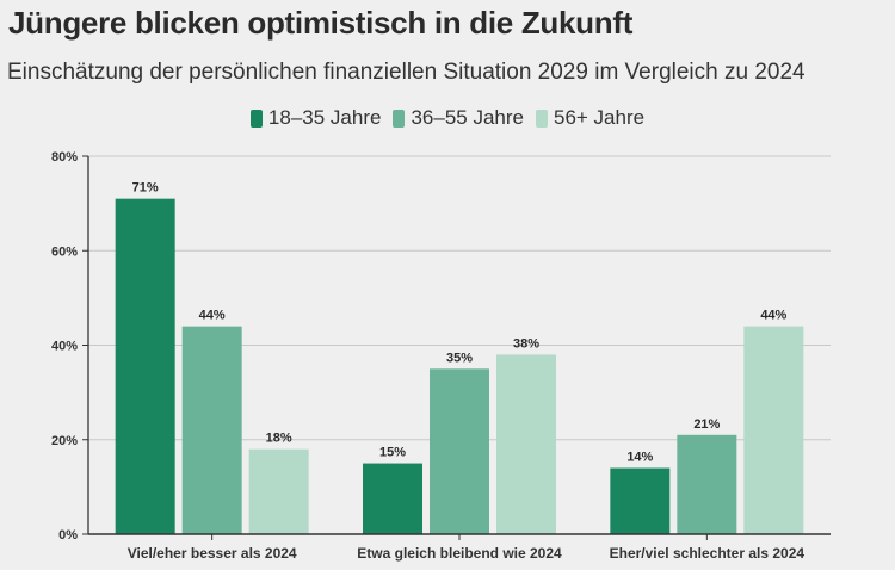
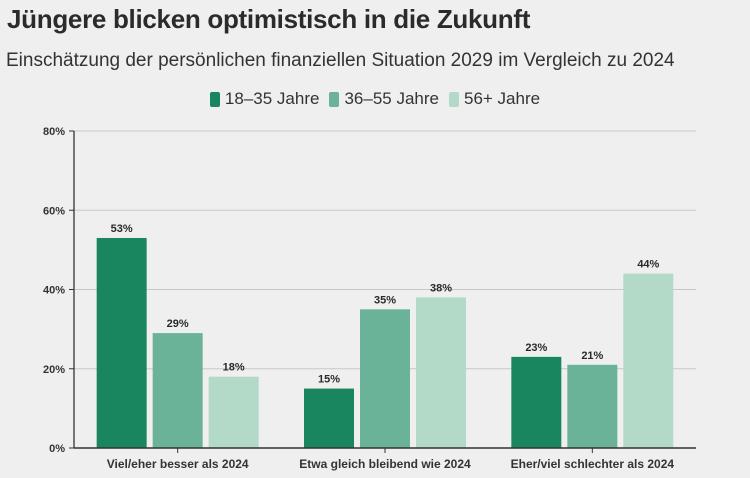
18–35 Jahre/Viel/eher besser als 2024: 71% -> 53%
36–55 Jahre/Viel/eher besser als 2024: 44% -> 29%
18–35 Jahre/Eher/viel schlechter als 2024: 14% -> 23%
